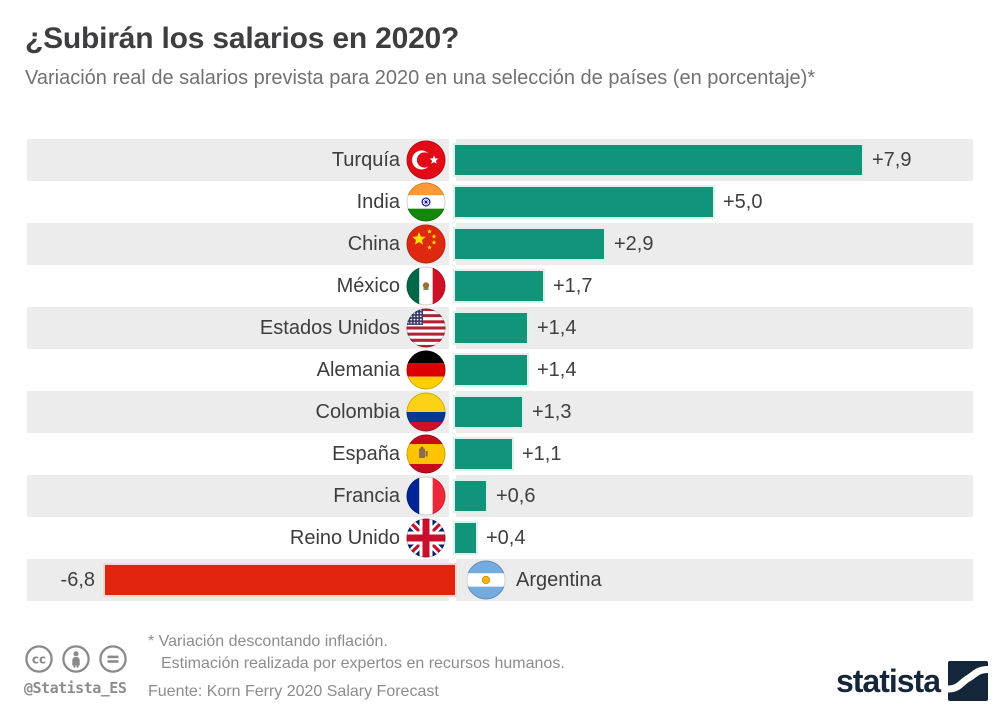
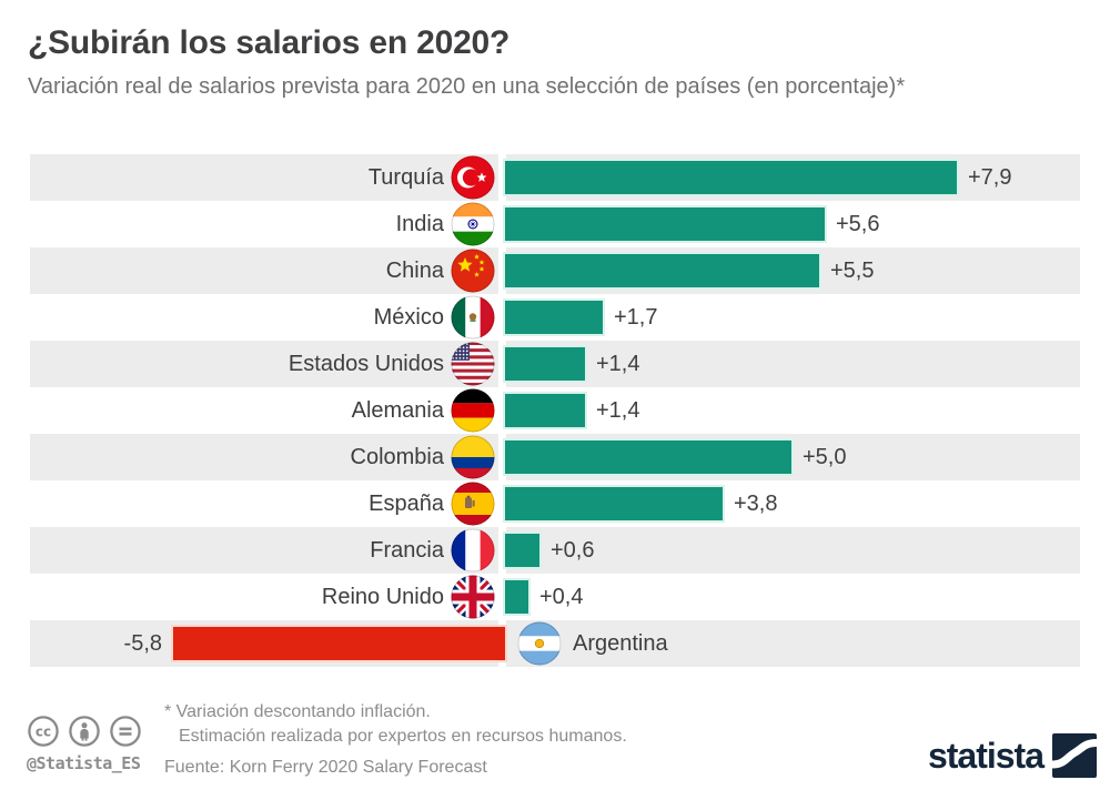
India: +5,0 -> +5,6
China: +2,9 -> +5,5
Colombia: +1,3 -> +5,0
España: +1,1 -> +3,8
Argentina: -6,8 -> -5,8
